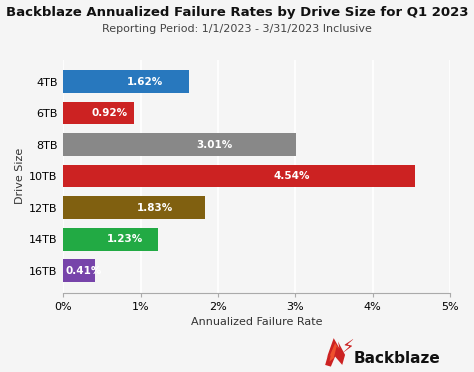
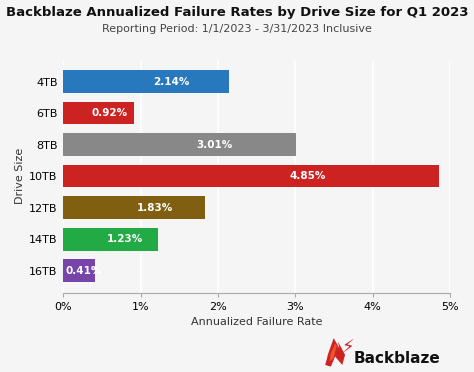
4TB: 1.62% -> 2.14%
10TB: 4.54% -> 4.85%
